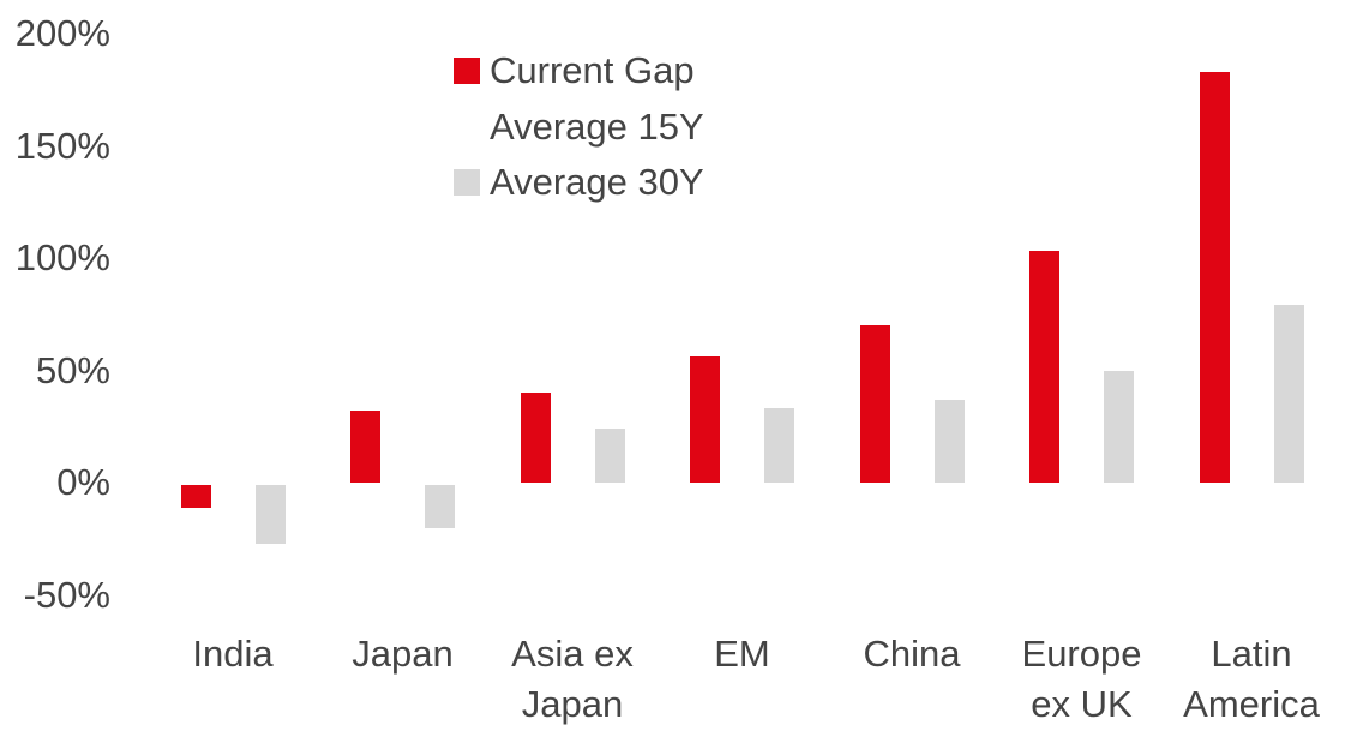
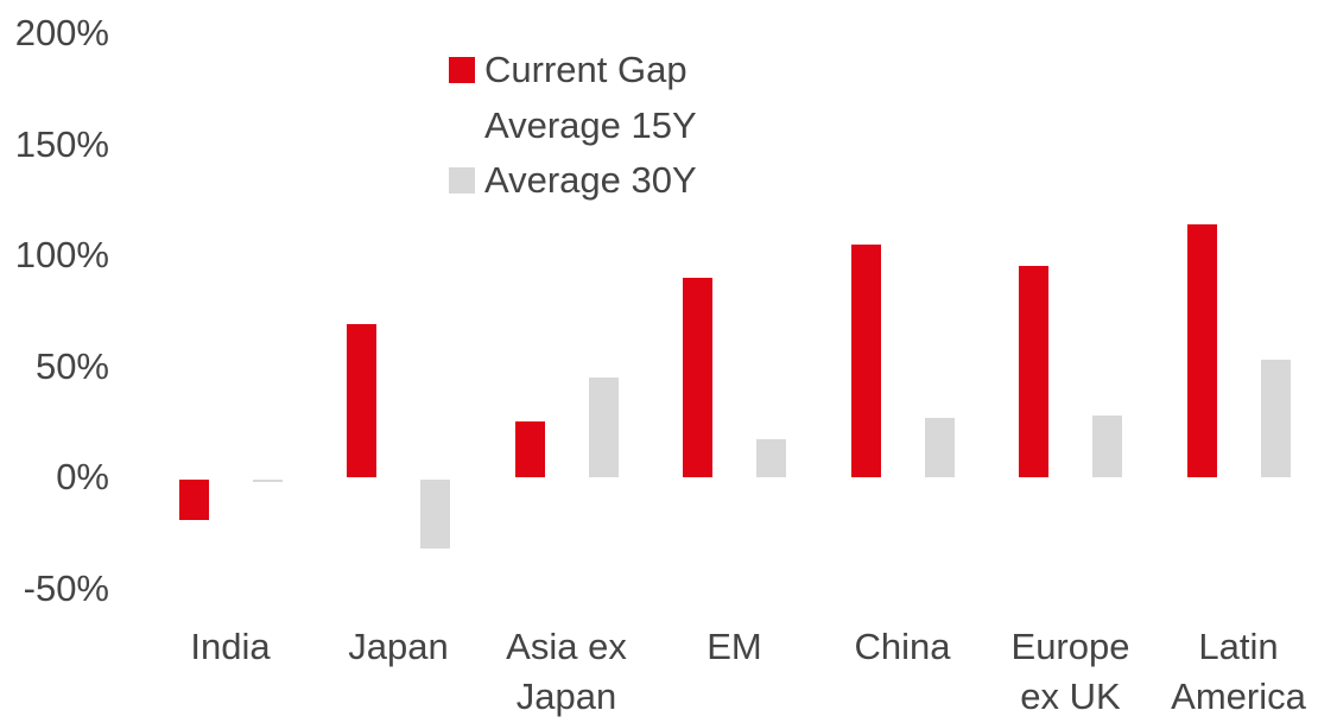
Current Gap/India: -10% -> -18%
Average 30Y/India: -26% -> -1%
Current Gap/Japan: 32% -> 69%
Average 30Y/Japan: -19% -> -31%
Current Gap/Asia ex Japan: 40% -> 25%
Average 30Y/Asia ex Japan: 24% -> 45%
Current Gap/EM: 56% -> 90%
Average 30Y/EM: 33% -> 17%
Current Gap/China: 70% -> 105%
Average 30Y/China: 37% -> 27%
Current Gap/Europe ex UK: 103% -> 95%
Average 30Y/Europe ex UK: 50% -> 28%
Current Gap/Latin America: 183% -> 114%
Average 30Y/Latin America: 79% -> 53%
